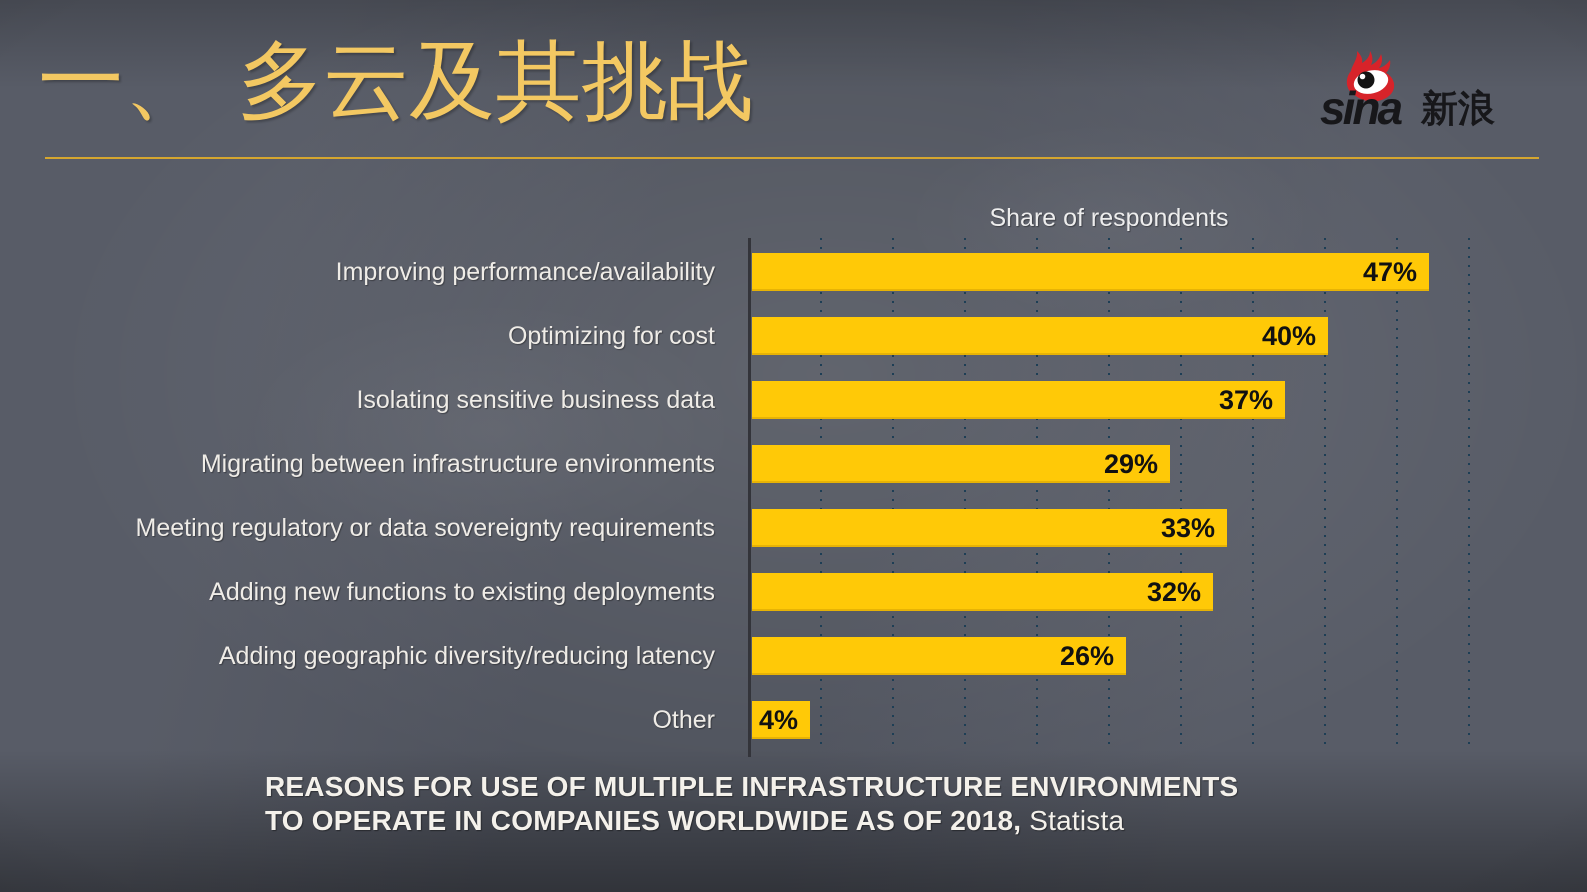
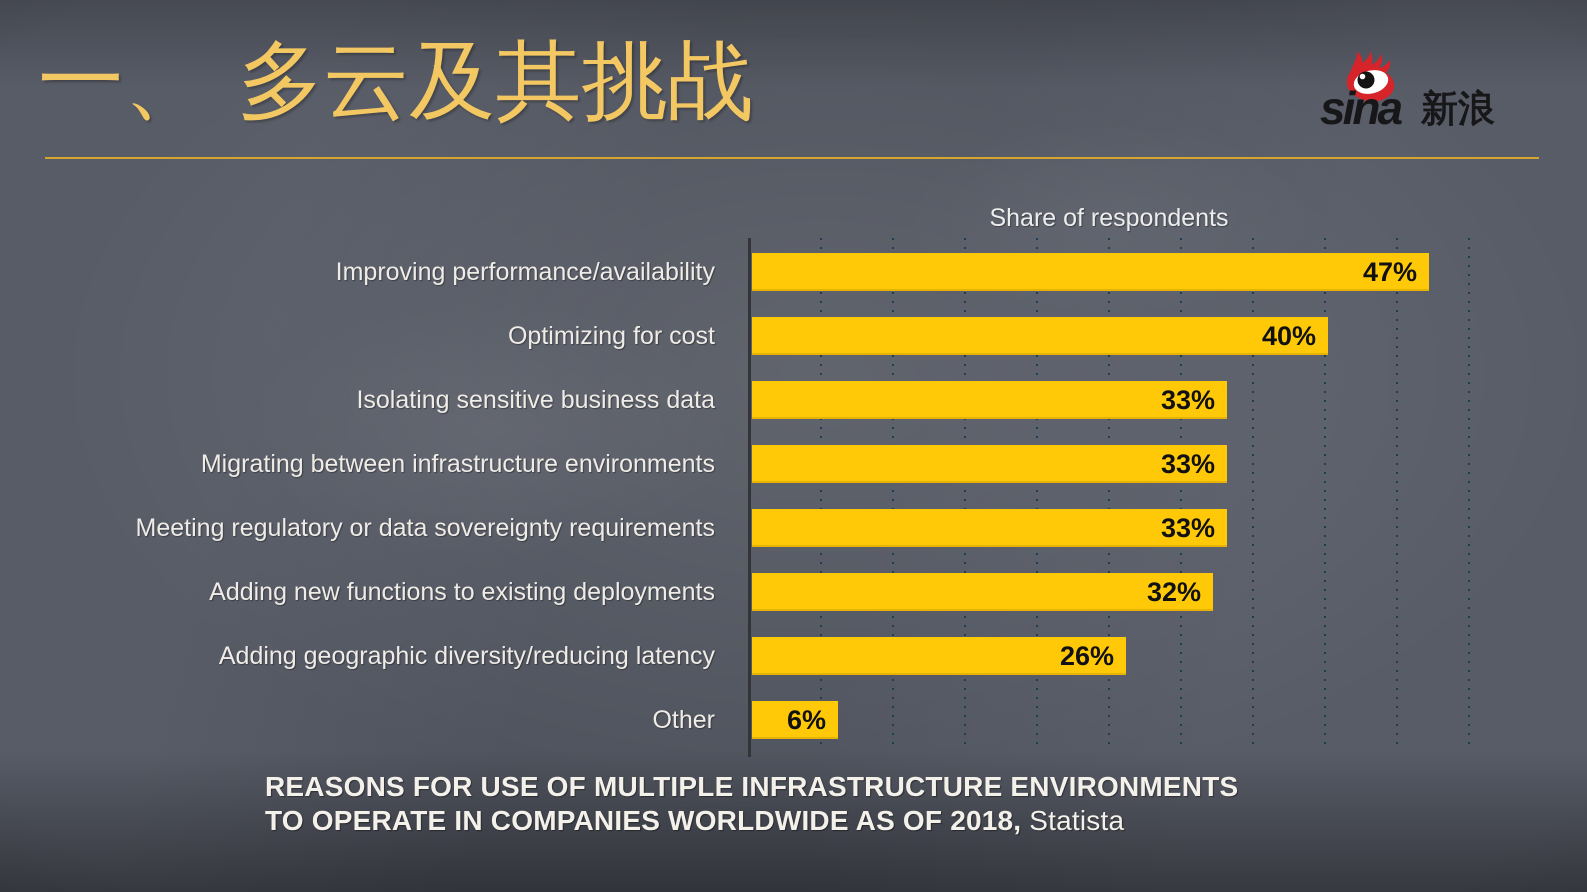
Isolating sensitive business data: 37% -> 33%
Migrating between infrastructure environments: 29% -> 33%
Other: 4% -> 6%
